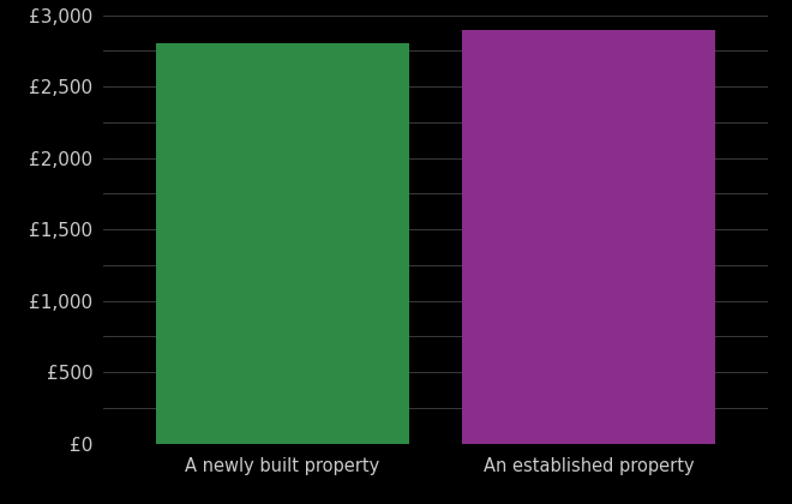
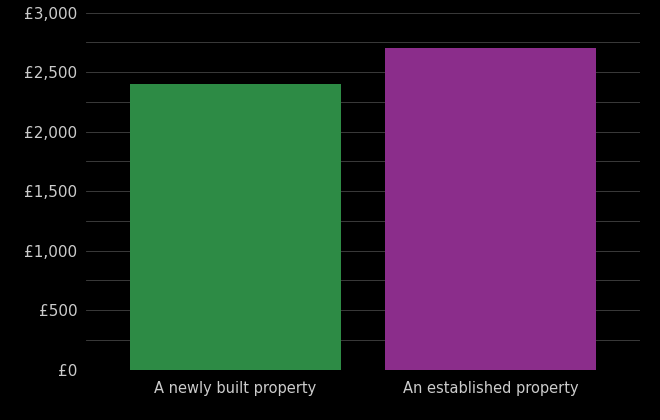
A newly built property: £2,800 -> £2,400
An established property: £2,900 -> £2,700
